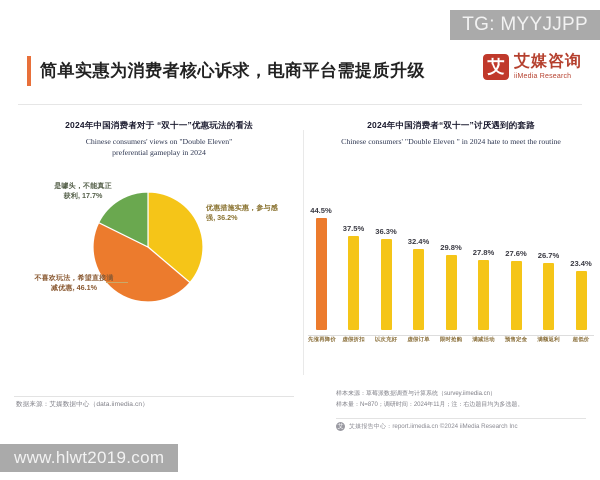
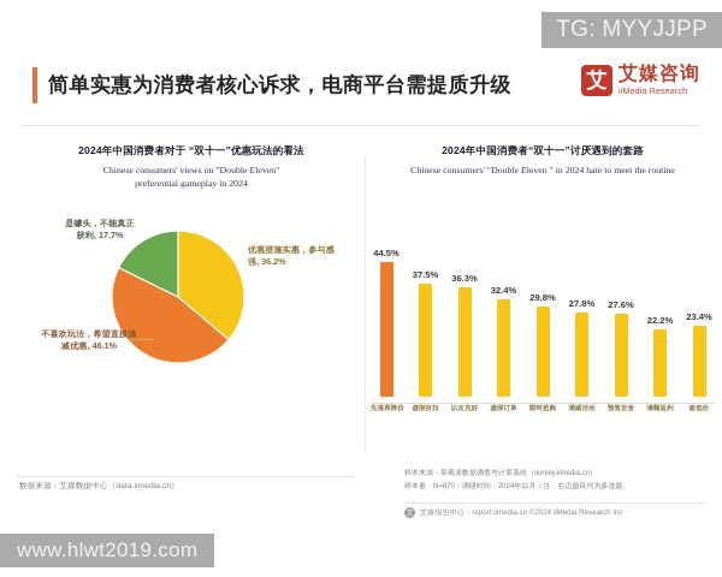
2024年中国消费者“双十一”讨厌遇到的套路/满额返利: 26.7% -> 22.2%
